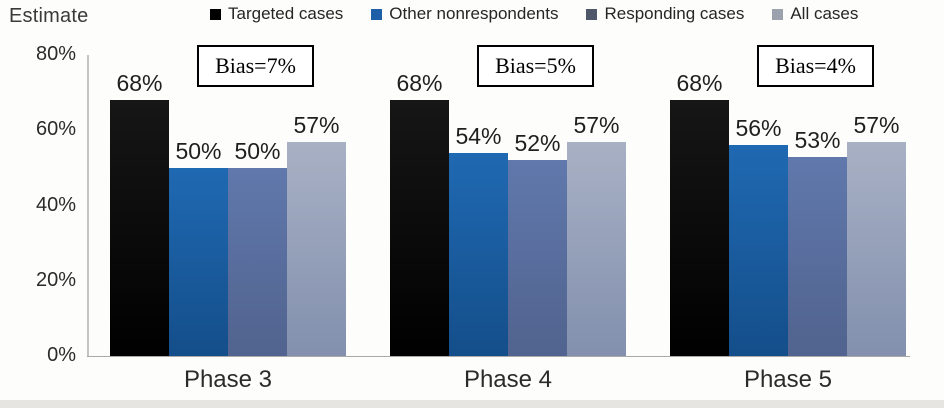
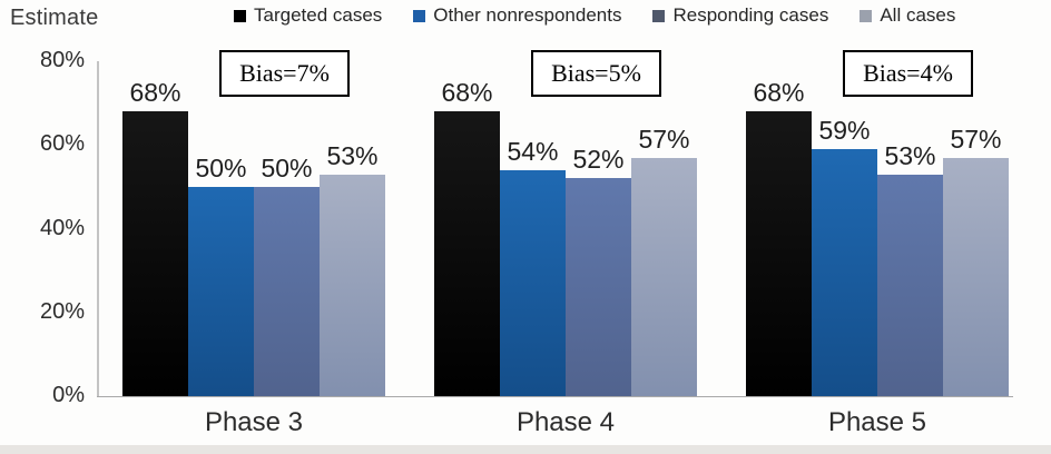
All cases/Phase 3: 57% -> 53%
Other nonrespondents/Phase 5: 56% -> 59%
